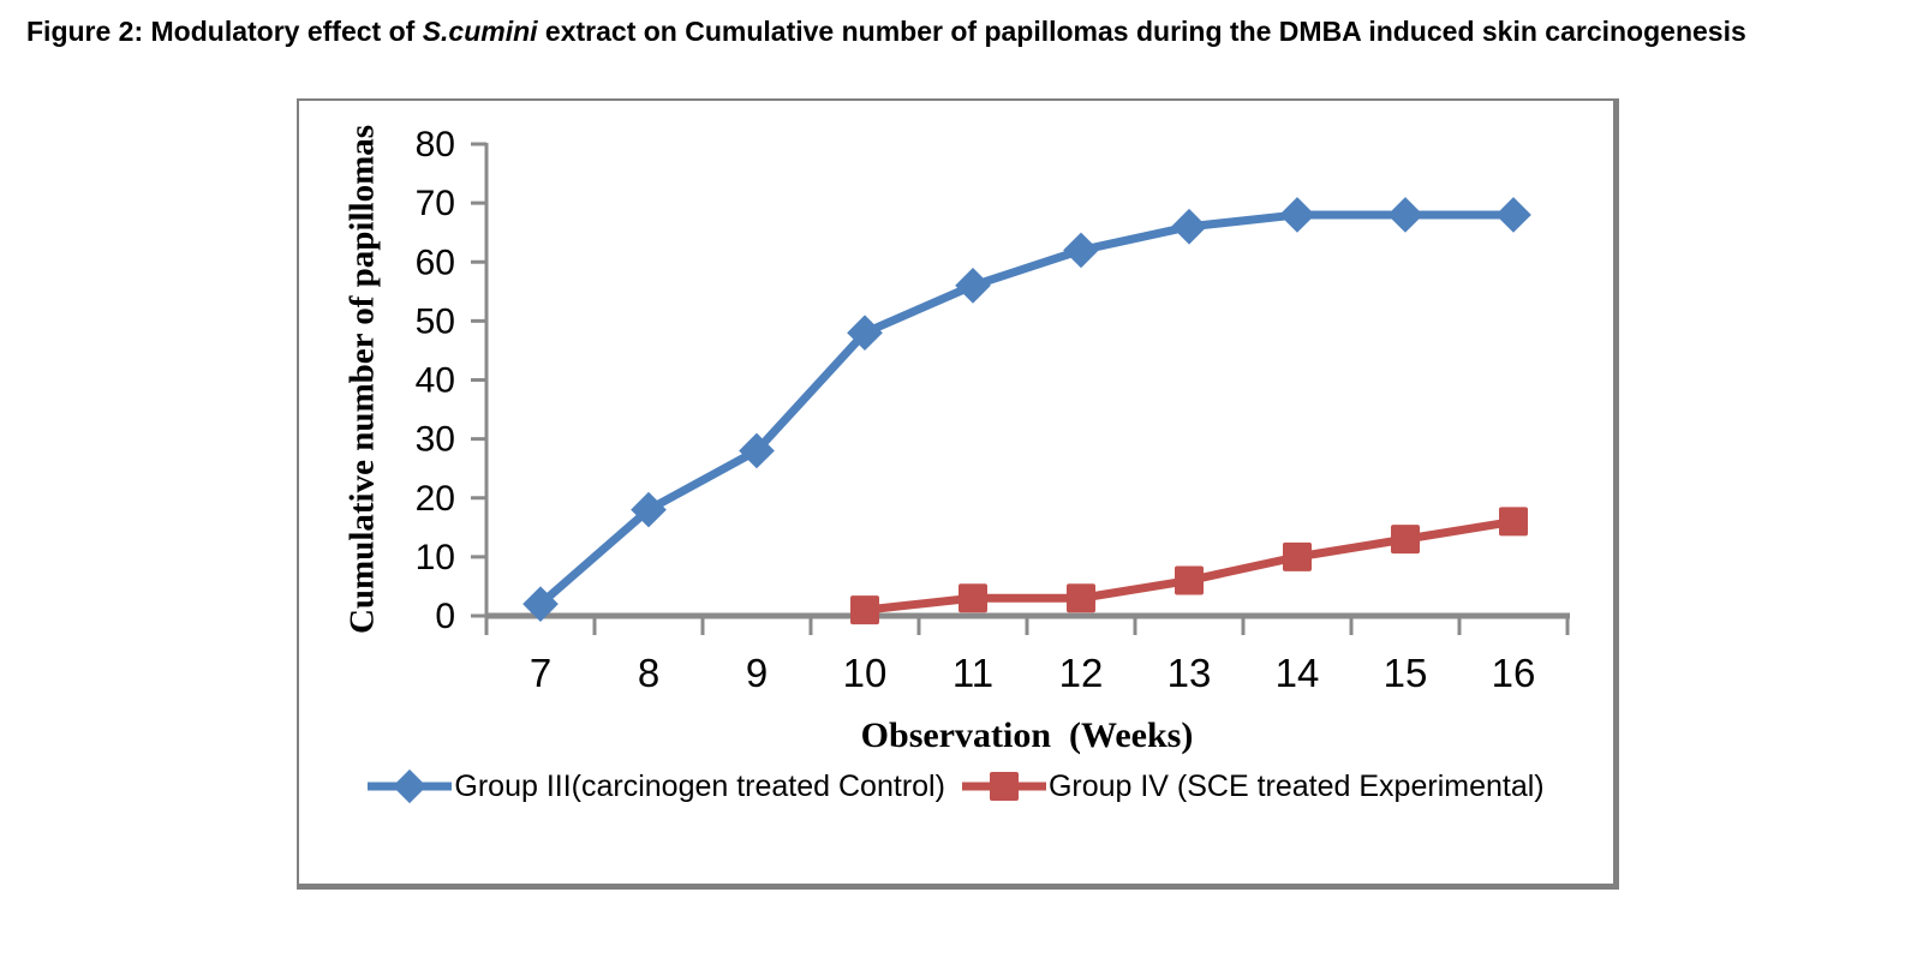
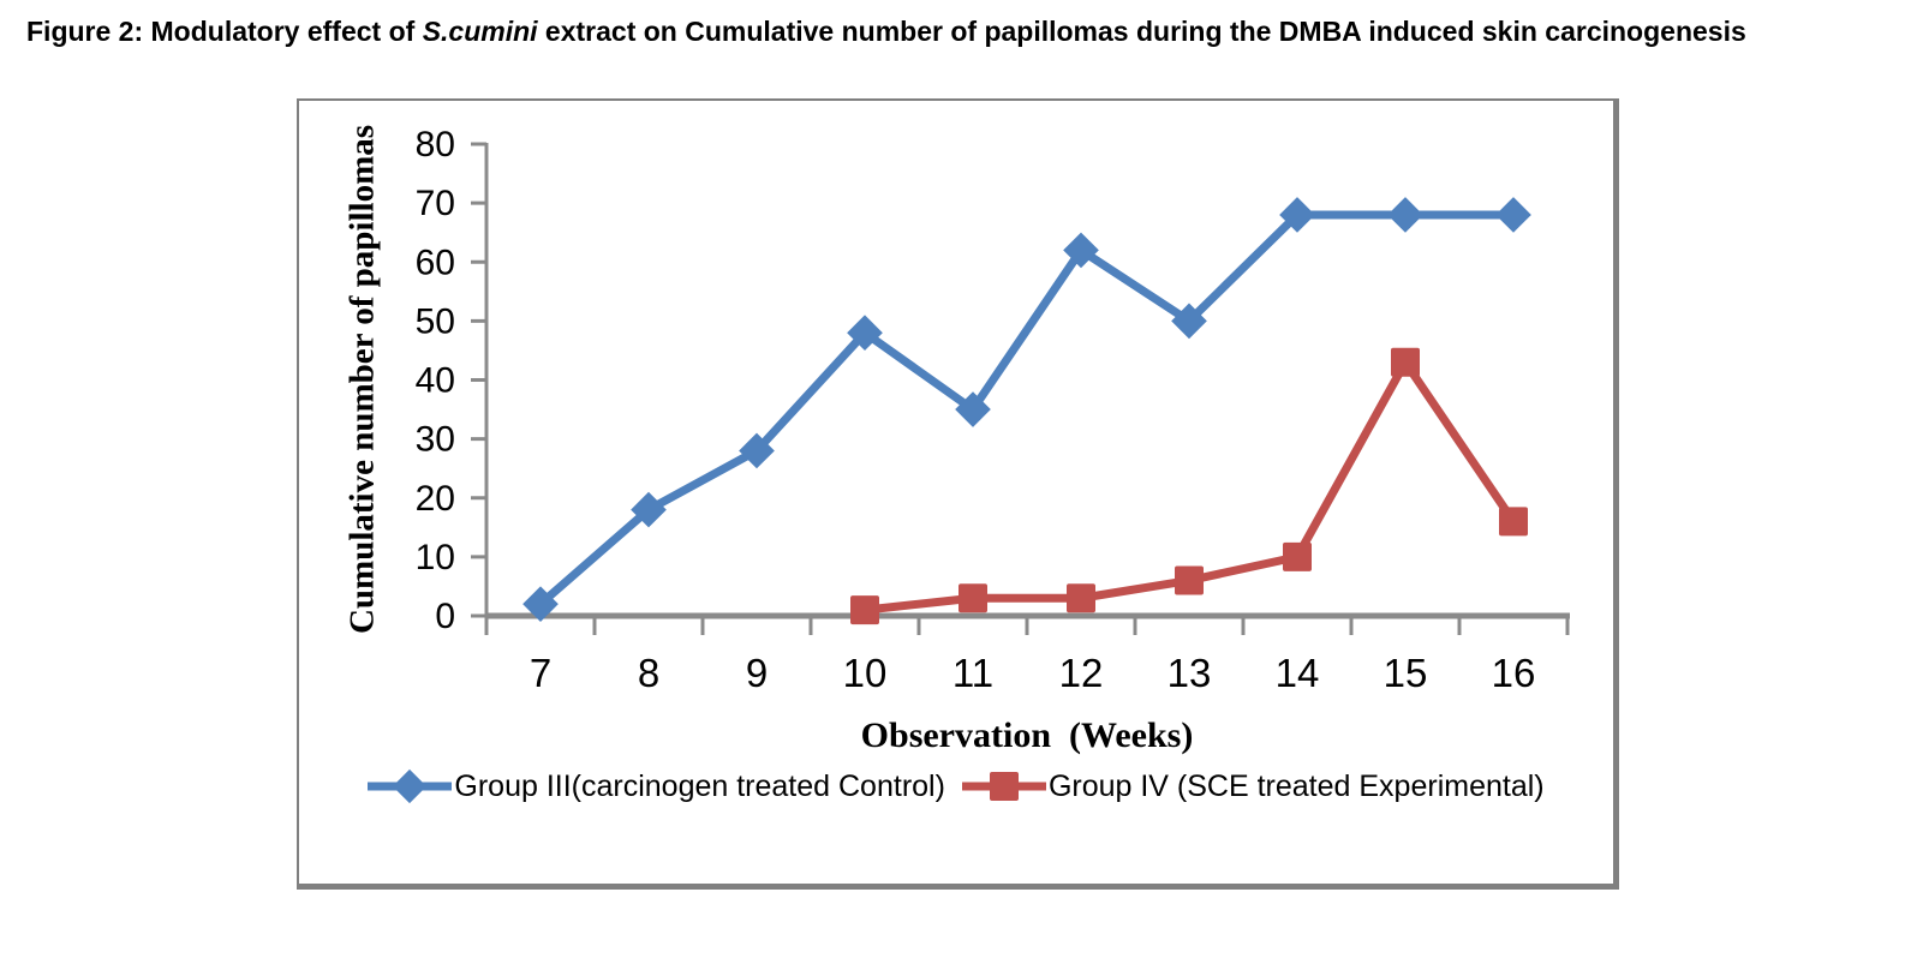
Group III(carcinogen treated Control)/11: 56 -> 35
Group III(carcinogen treated Control)/13: 66 -> 50
Group IV (SCE treated Experimental)/15: 13 -> 43
